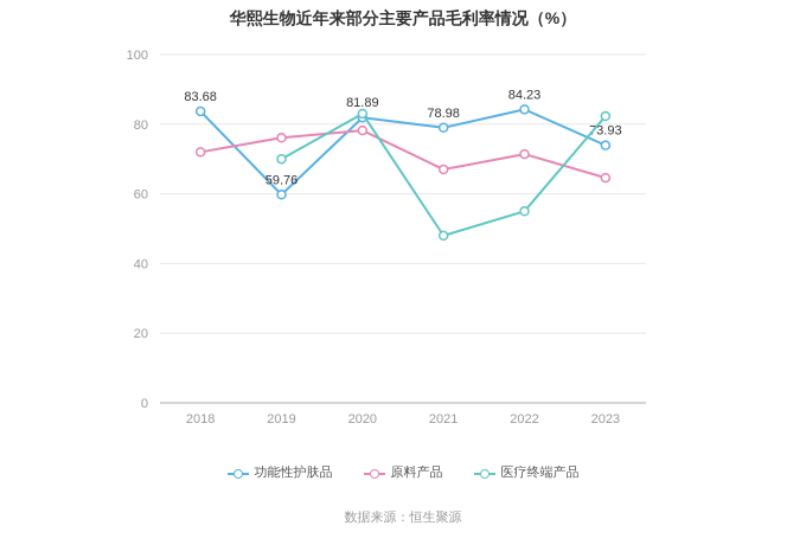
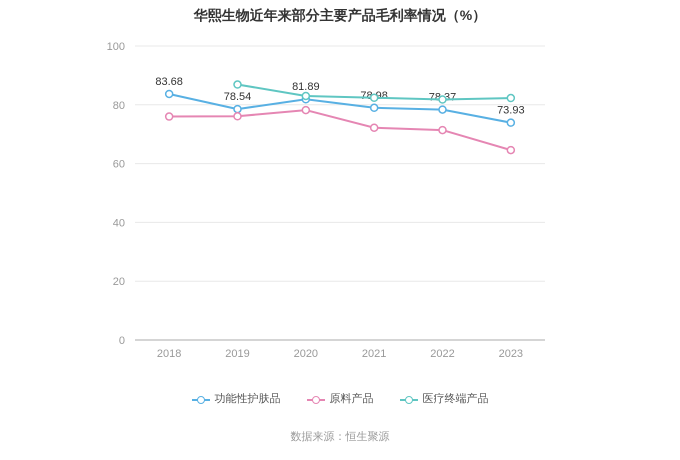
原料产品/2018: 72 -> 76
功能性护肤品/2019: 59.76 -> 78.54
医疗终端产品/2019: 70 -> 87
原料产品/2021: 67 -> 72
医疗终端产品/2021: 48 -> 82
功能性护肤品/2022: 84.23 -> 78.37
医疗终端产品/2022: 55 -> 82
